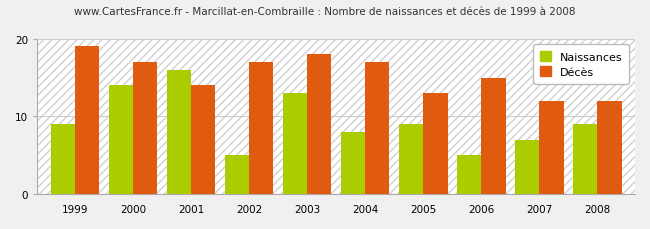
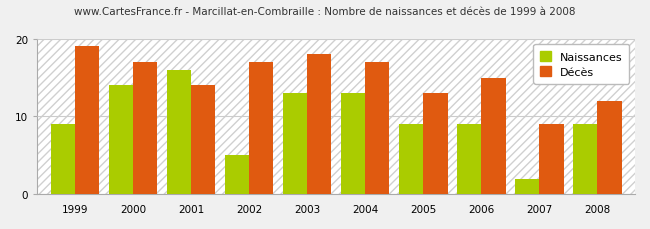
Naissances/2004: 8 -> 13
Naissances/2006: 5 -> 9
Naissances/2007: 7 -> 2
Décès/2007: 12 -> 9
